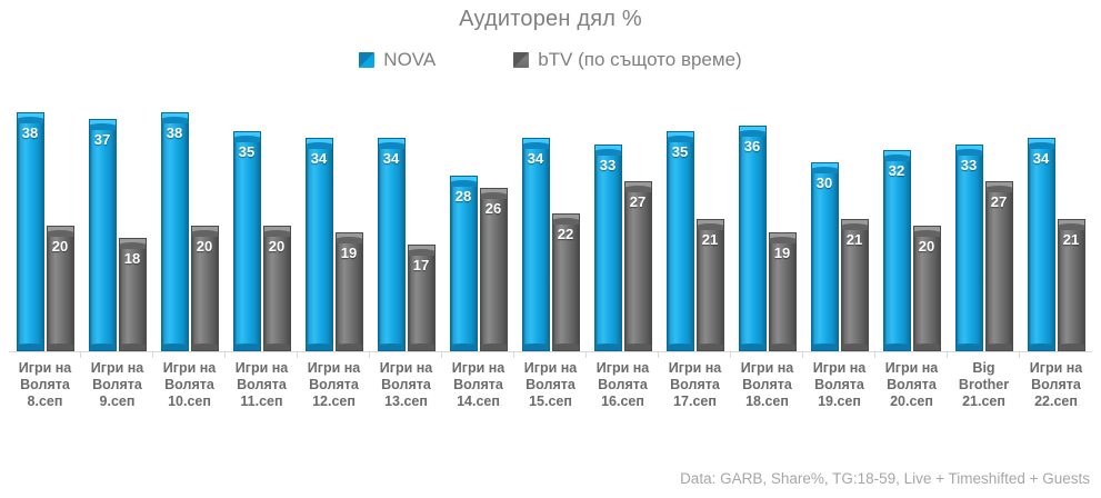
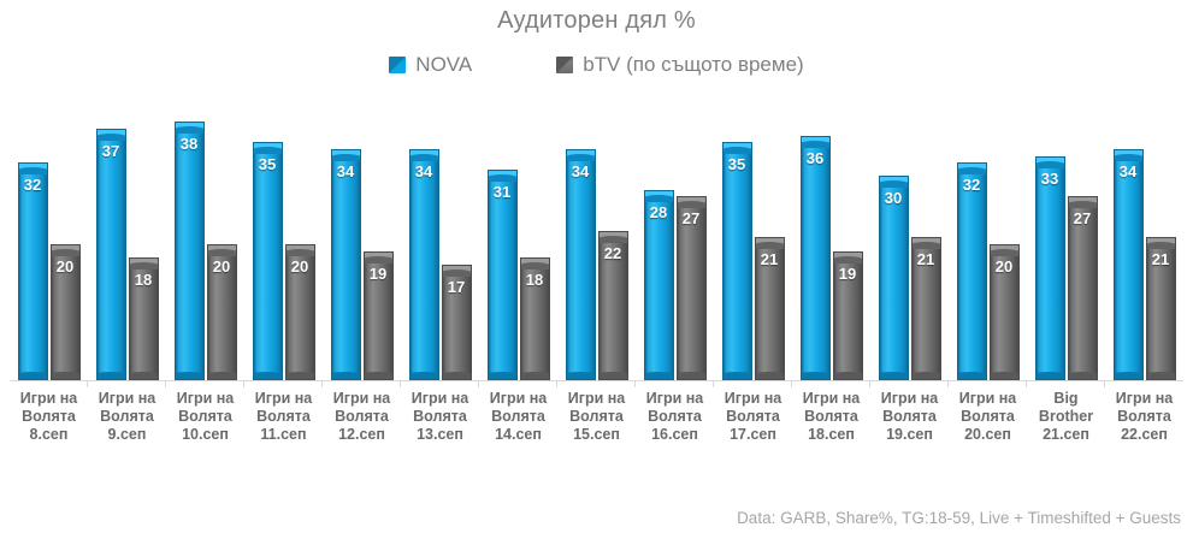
NOVA/Игри на Волята 8.сеп: 38 -> 32
NOVA/Игри на Волята 14.сеп: 28 -> 31
bTV (по същото време)/Игри на Волята 14.сеп: 26 -> 18
NOVA/Игри на Волята 16.сеп: 33 -> 28
